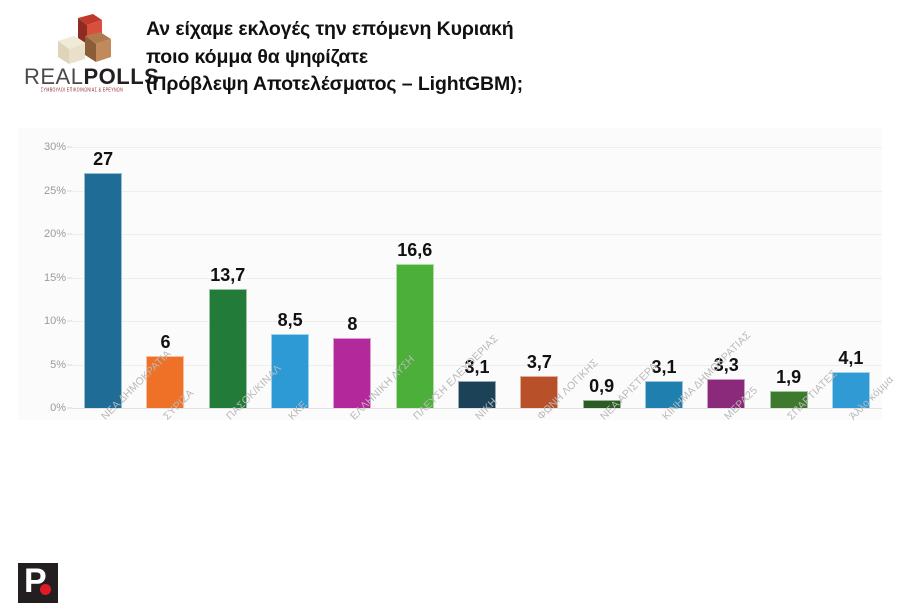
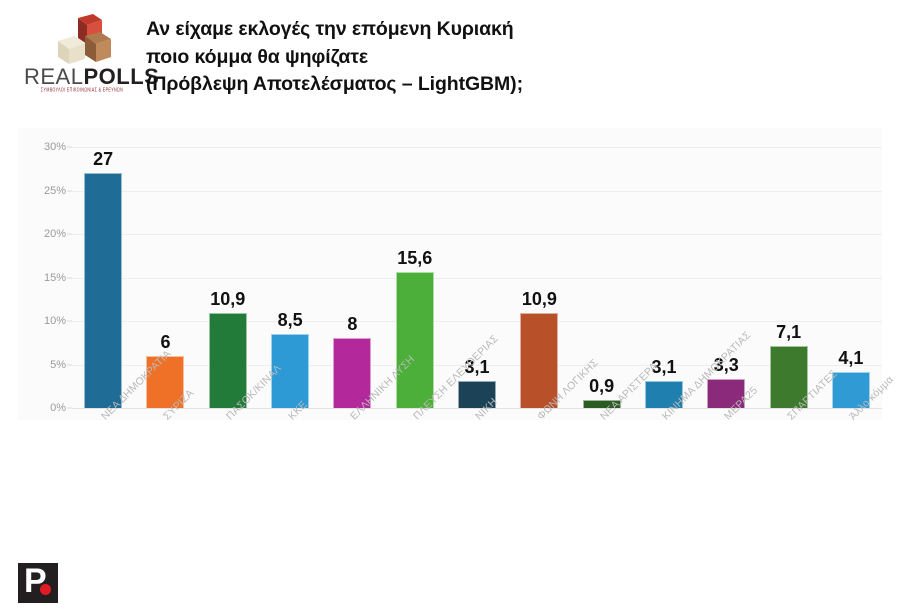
ΠΑΣΟΚ/ΚΙΝΑΛ: 13,7 -> 10,9
ΠΛΕΥΣΗ ΕΛΕΥΘΕΡΙΑΣ: 16,6 -> 15,6
ΦΩΝΗ ΛΟΓΙΚΗΣ: 3,7 -> 10,9
ΣΠΑΡΤΙΑΤΕΣ: 1,9 -> 7,1
